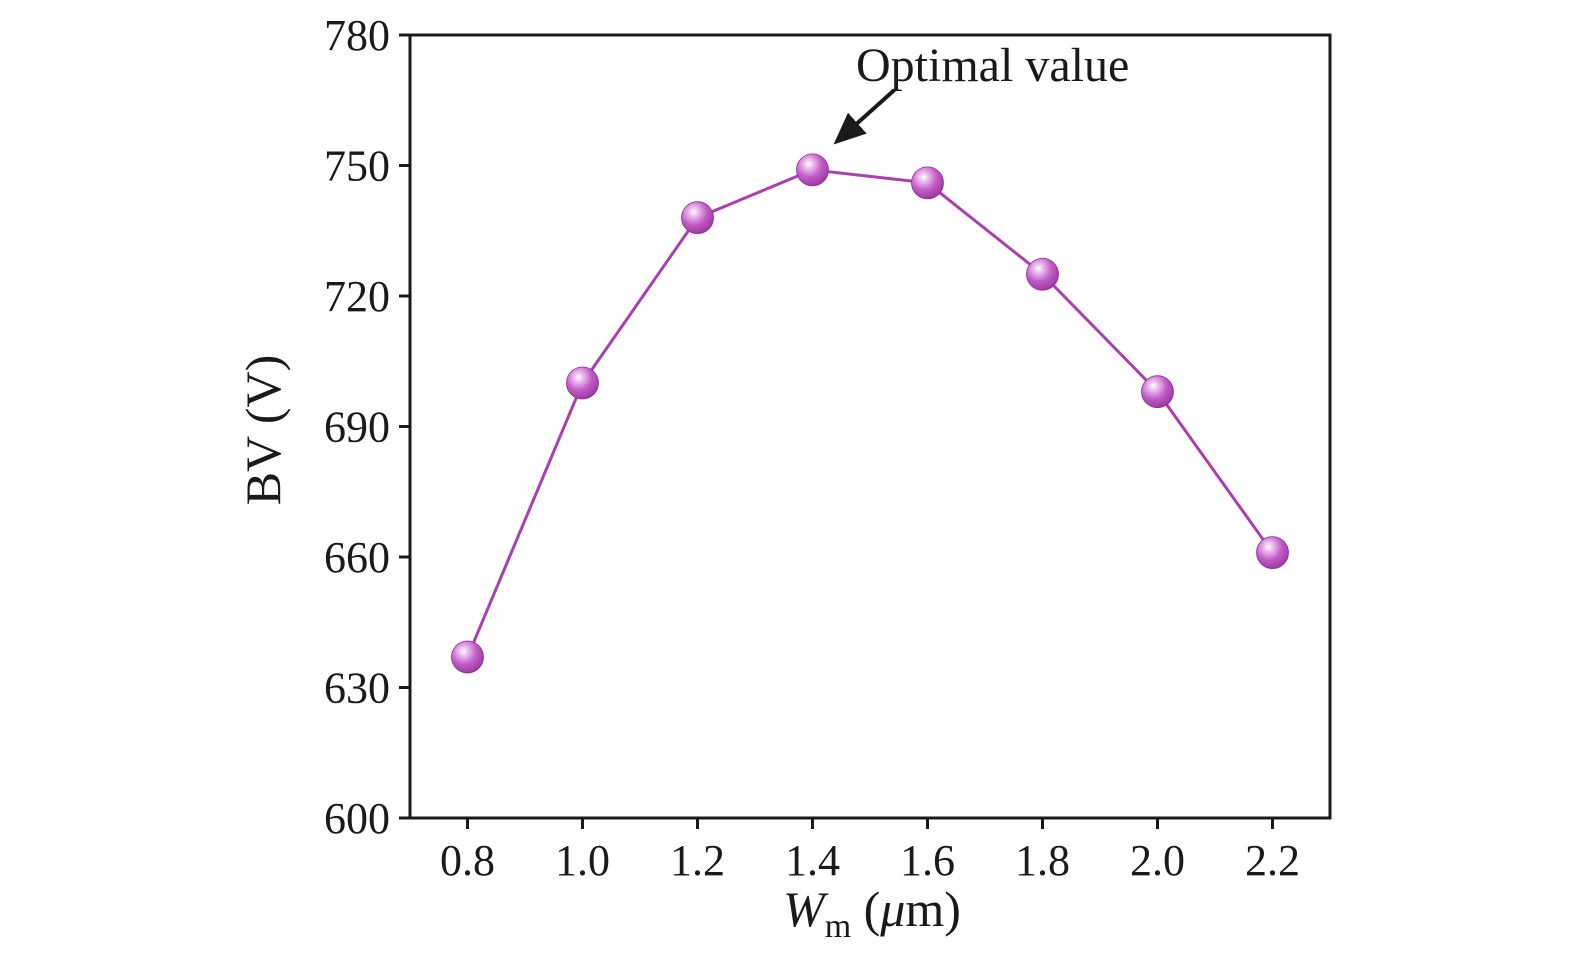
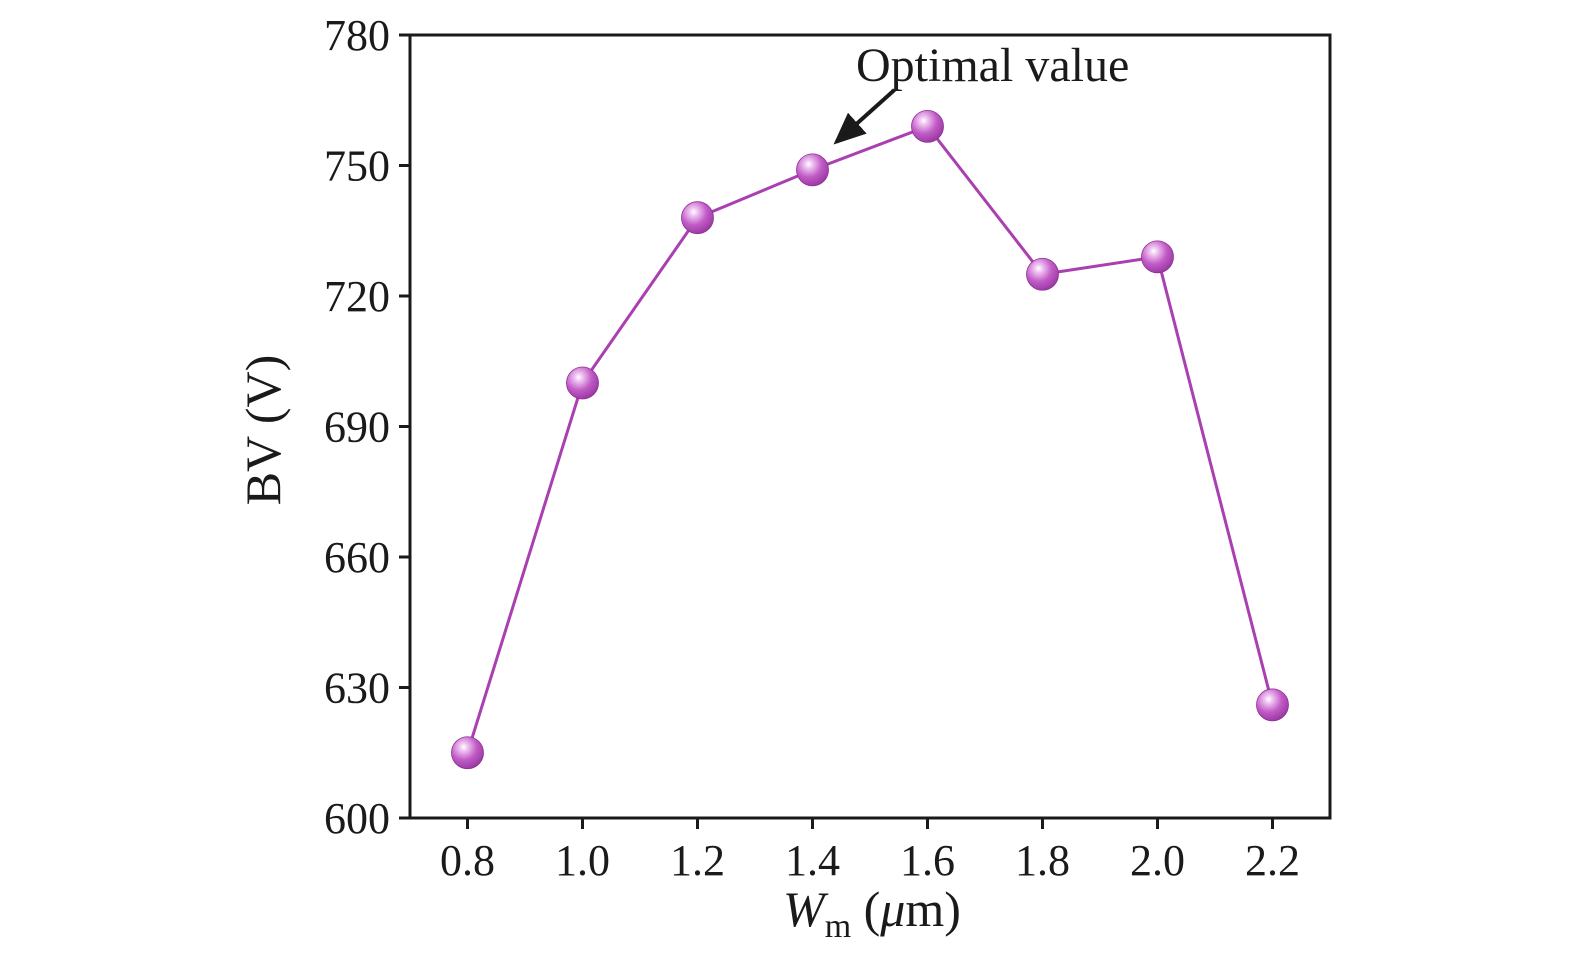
0.8: 637 -> 615
1.6: 746 -> 759
2.0: 698 -> 729
2.2: 661 -> 626
